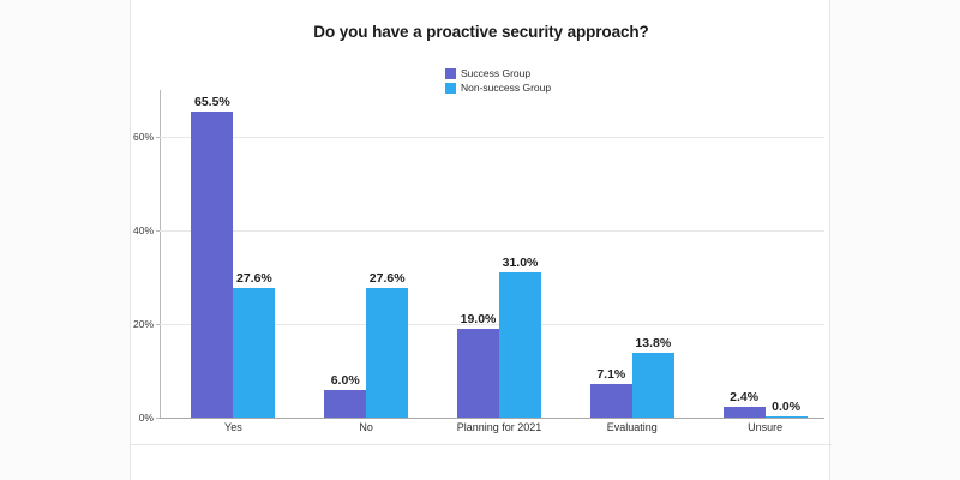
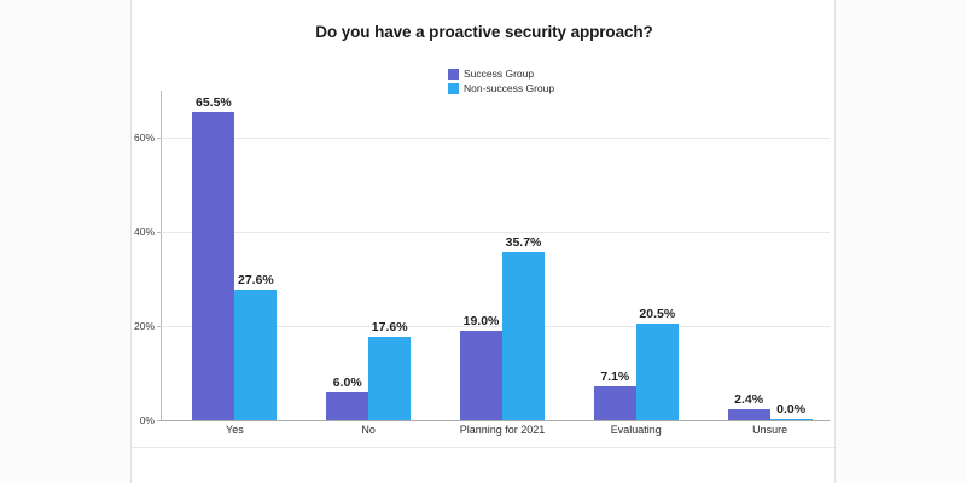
Non-success Group/No: 27.6% -> 17.6%
Non-success Group/Planning for 2021: 31.0% -> 35.7%
Non-success Group/Evaluating: 13.8% -> 20.5%
